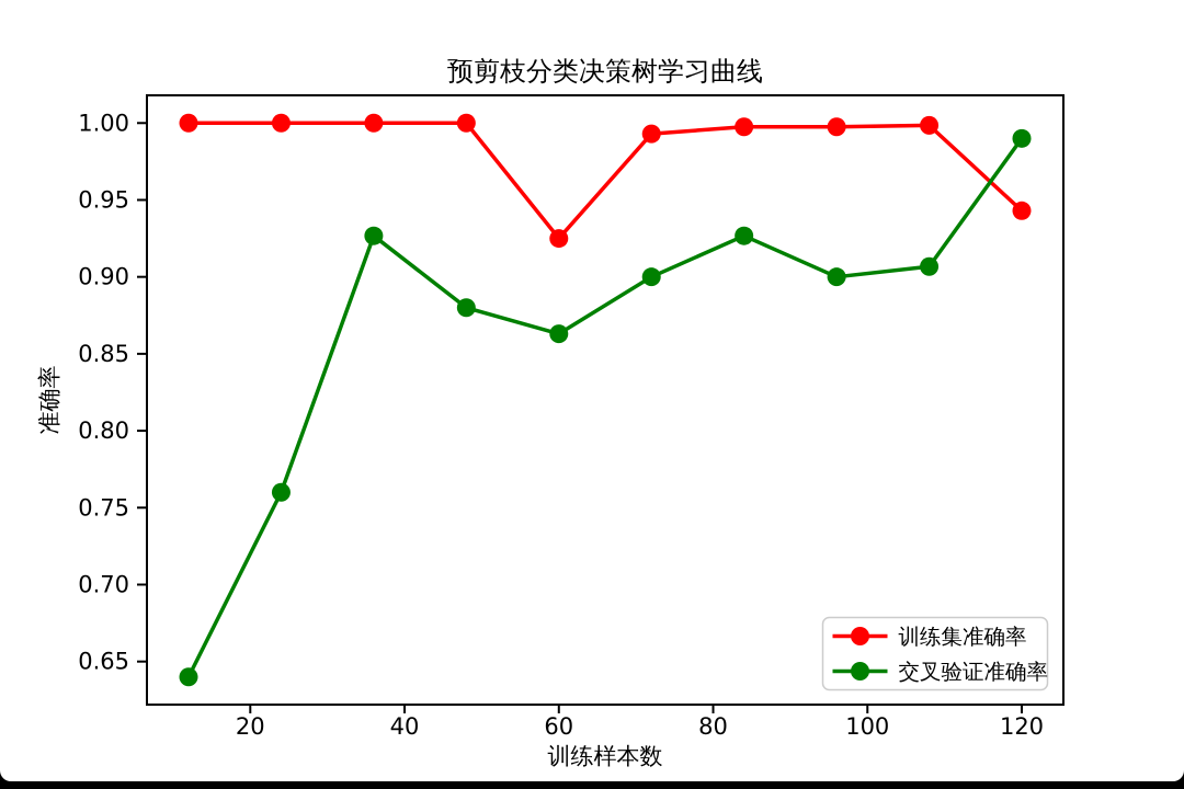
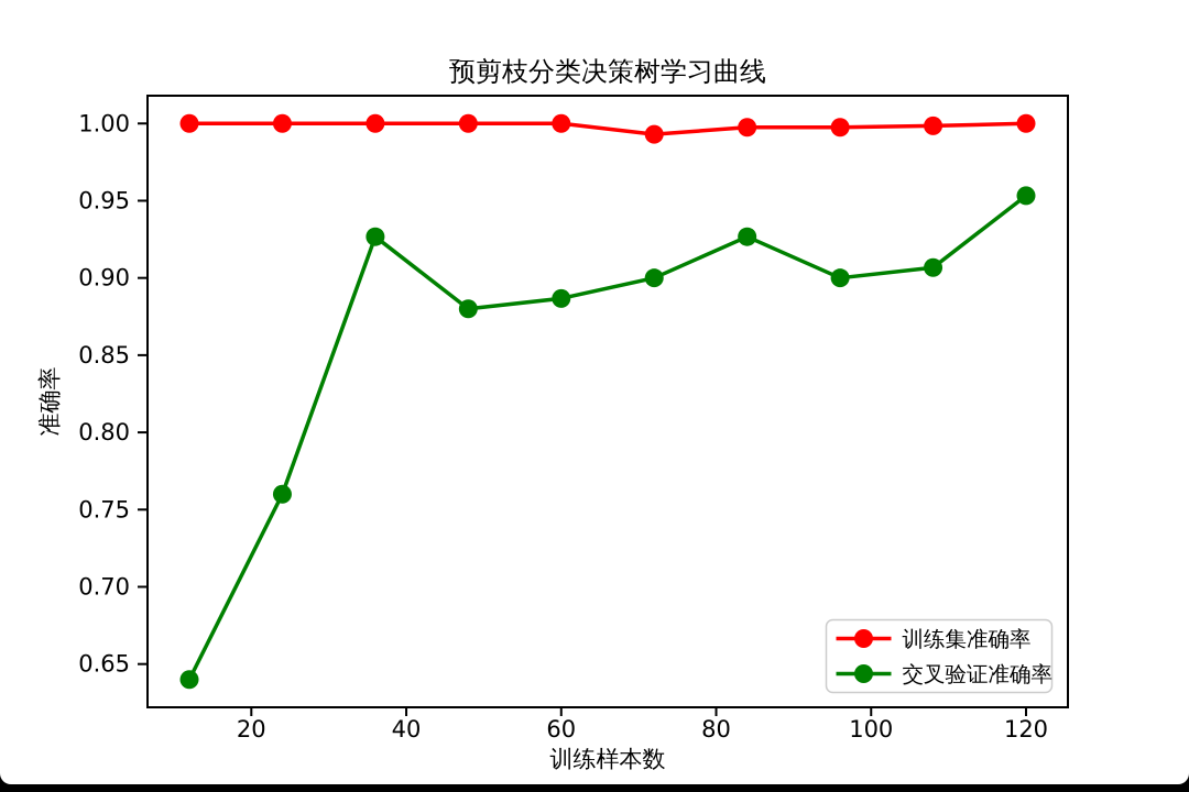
训练集准确率/60: 0.925 -> 1.000
交叉验证准确率/60: 0.863 -> 0.887
训练集准确率/120: 0.943 -> 1.000
交叉验证准确率/120: 0.990 -> 0.953
